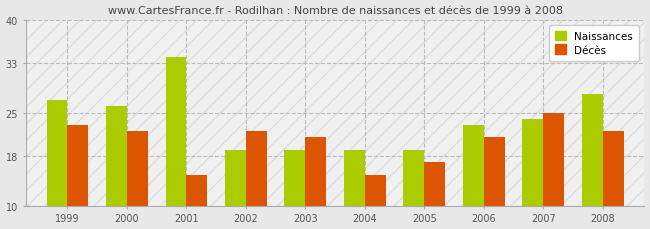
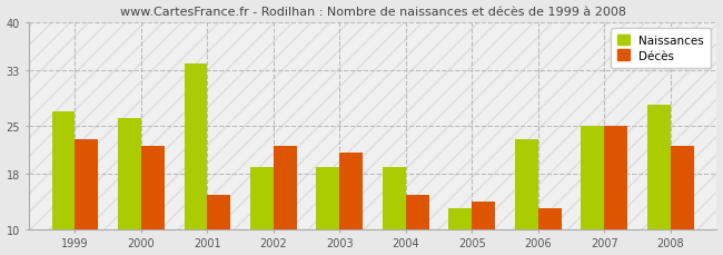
Naissances/2005: 19 -> 13
Décès/2005: 17 -> 14
Décès/2006: 21 -> 13
Naissances/2007: 24 -> 25
